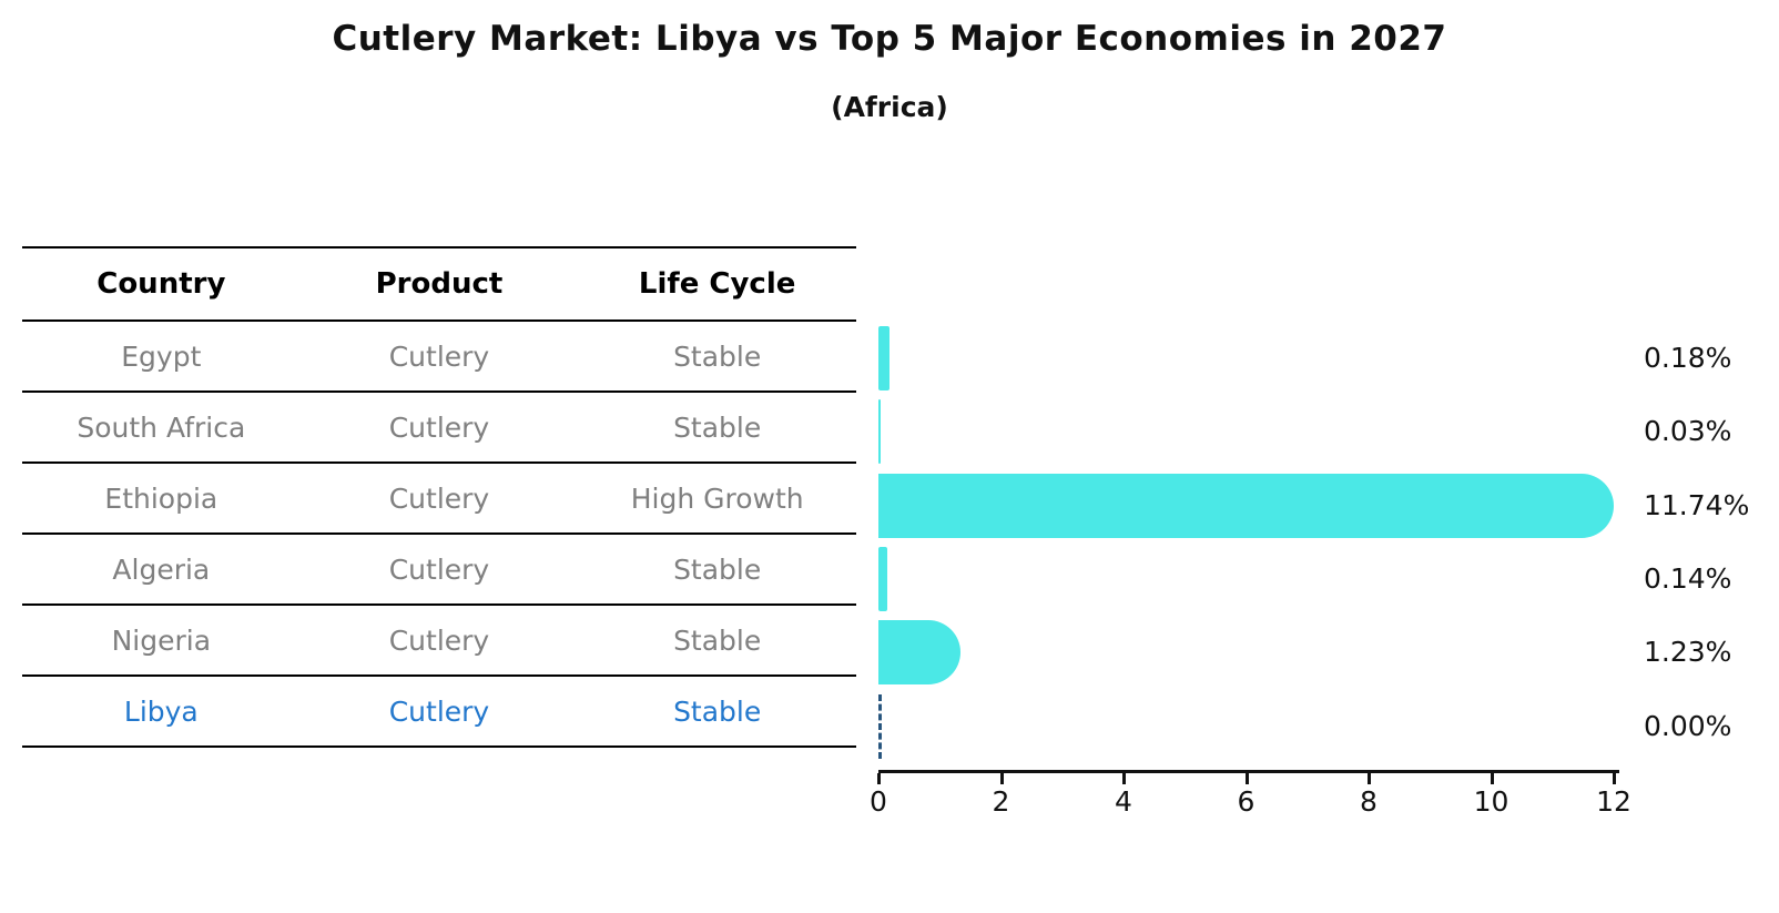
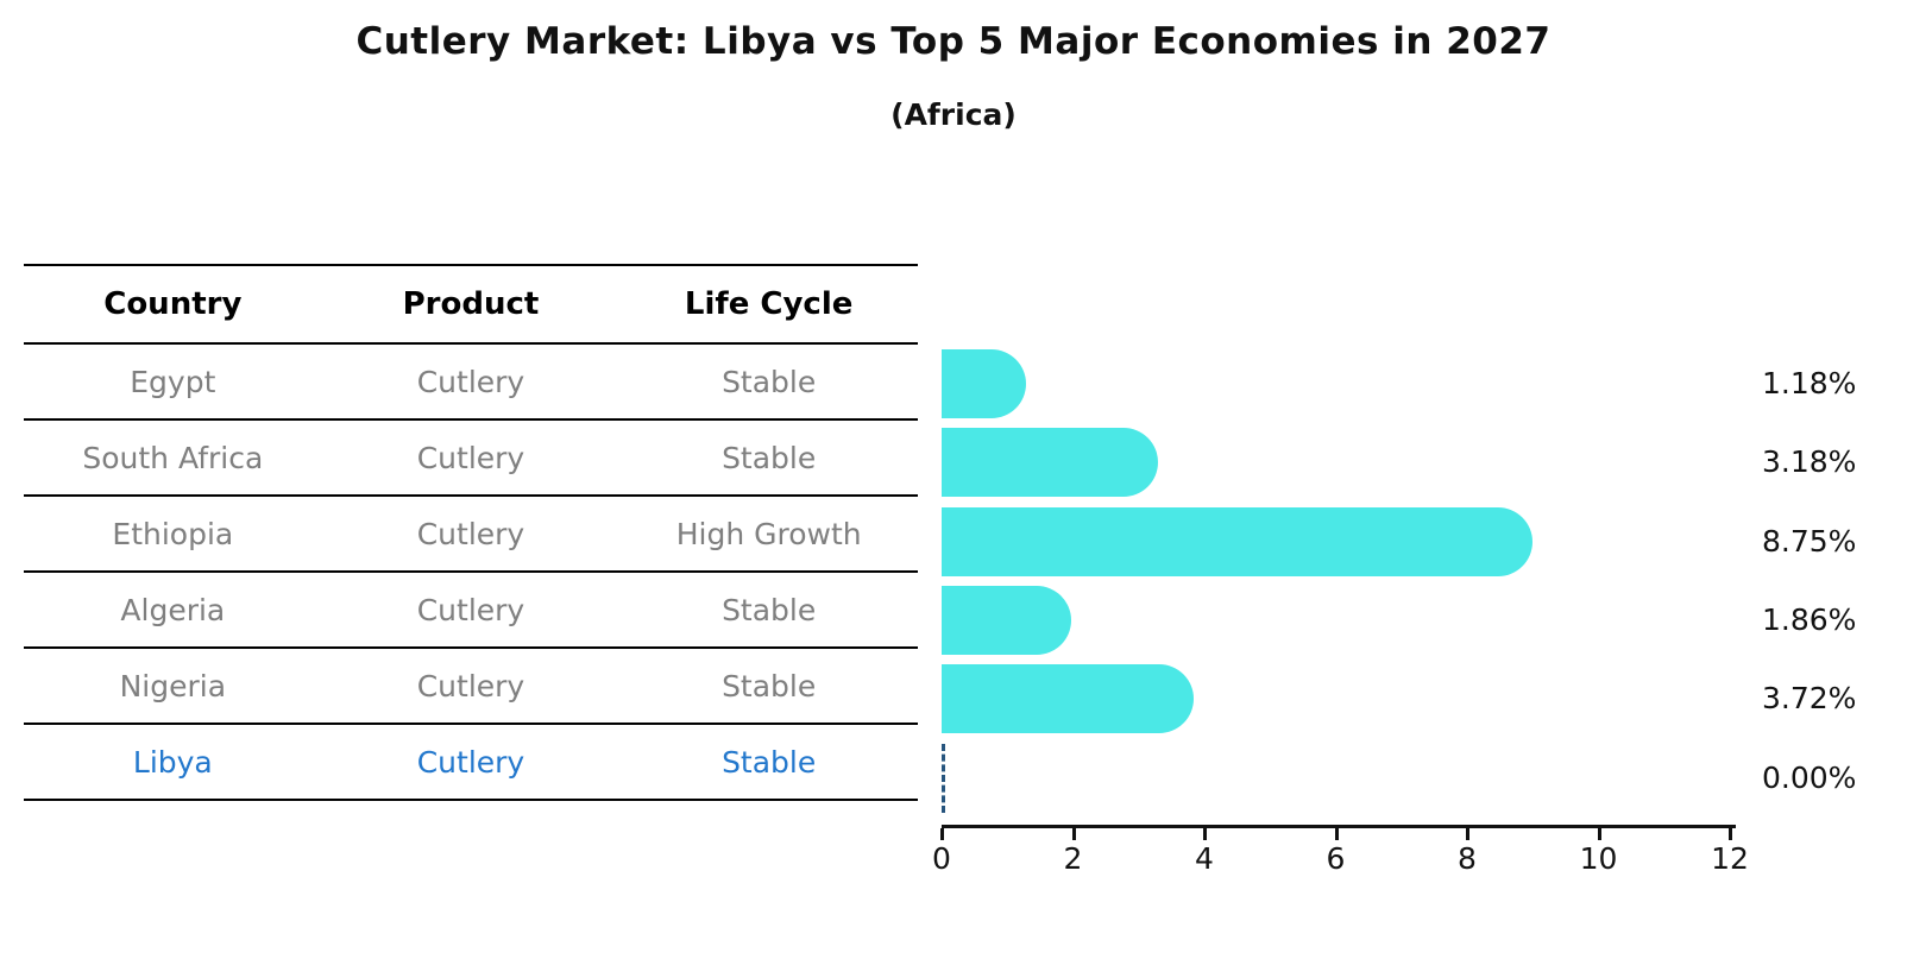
Egypt: 0.18% -> 1.18%
South Africa: 0.03% -> 3.18%
Ethiopia: 11.74% -> 8.75%
Algeria: 0.14% -> 1.86%
Nigeria: 1.23% -> 3.72%
